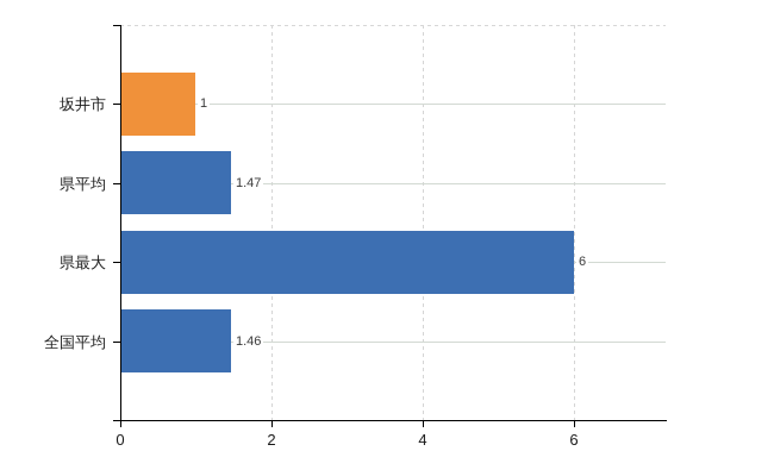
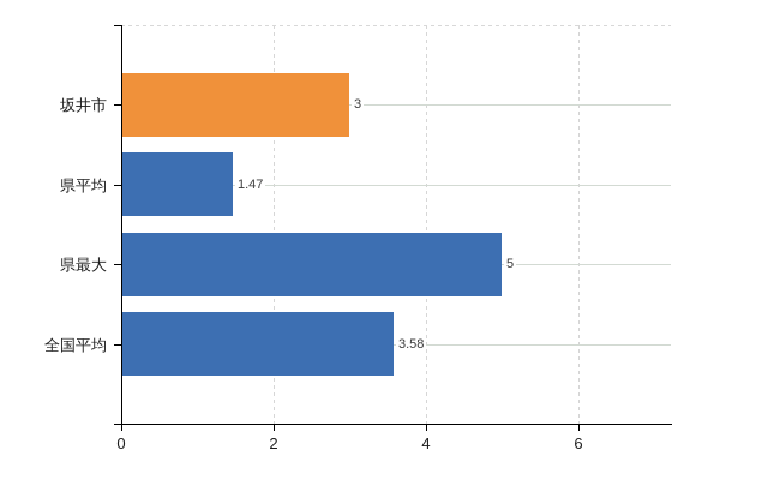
坂井市: 1 -> 3
県最大: 6 -> 5
全国平均: 1.46 -> 3.58
